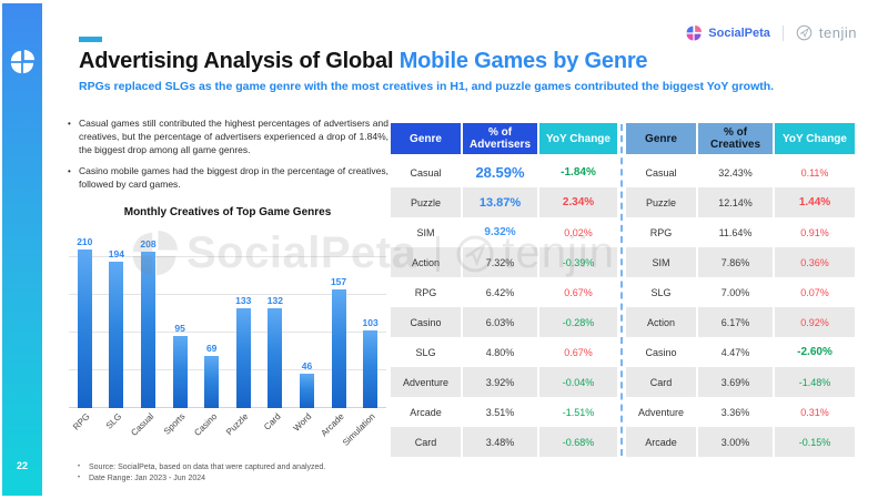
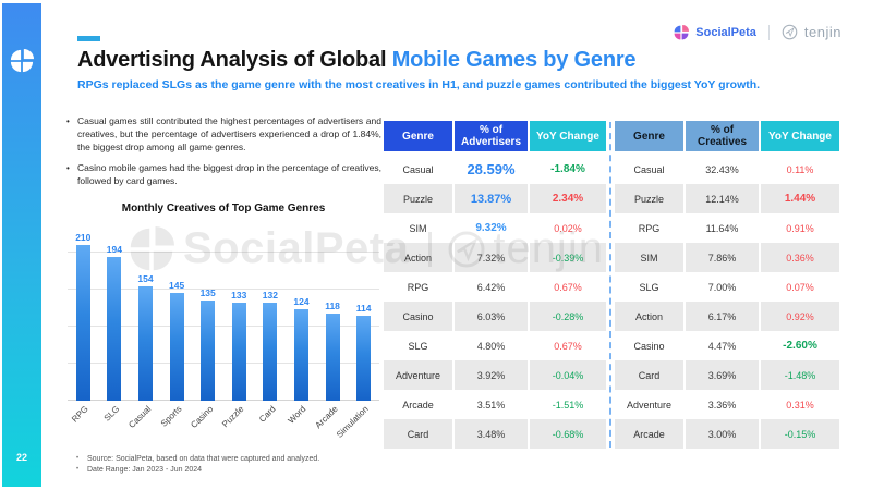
Casual: 208 -> 154
Sports: 95 -> 145
Casino: 69 -> 135
Word: 46 -> 124
Arcade: 157 -> 118
Simulation: 103 -> 114
